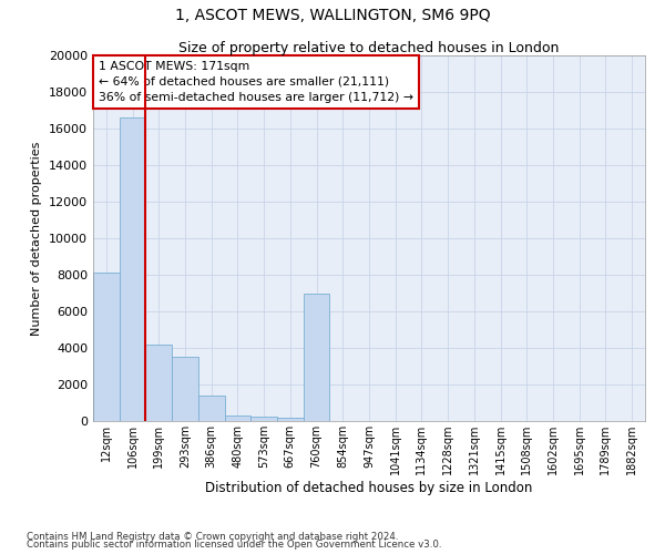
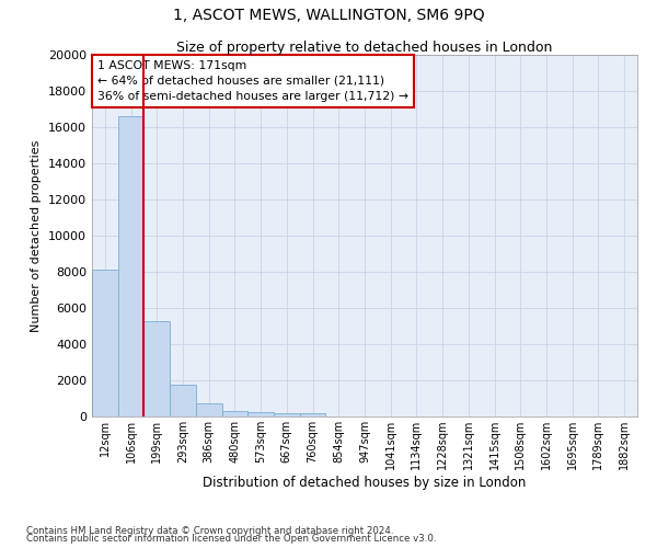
199sqm: 4200 -> 5300
293sqm: 3500 -> 1800
386sqm: 1400 -> 800
760sqm: 7000 -> 200
